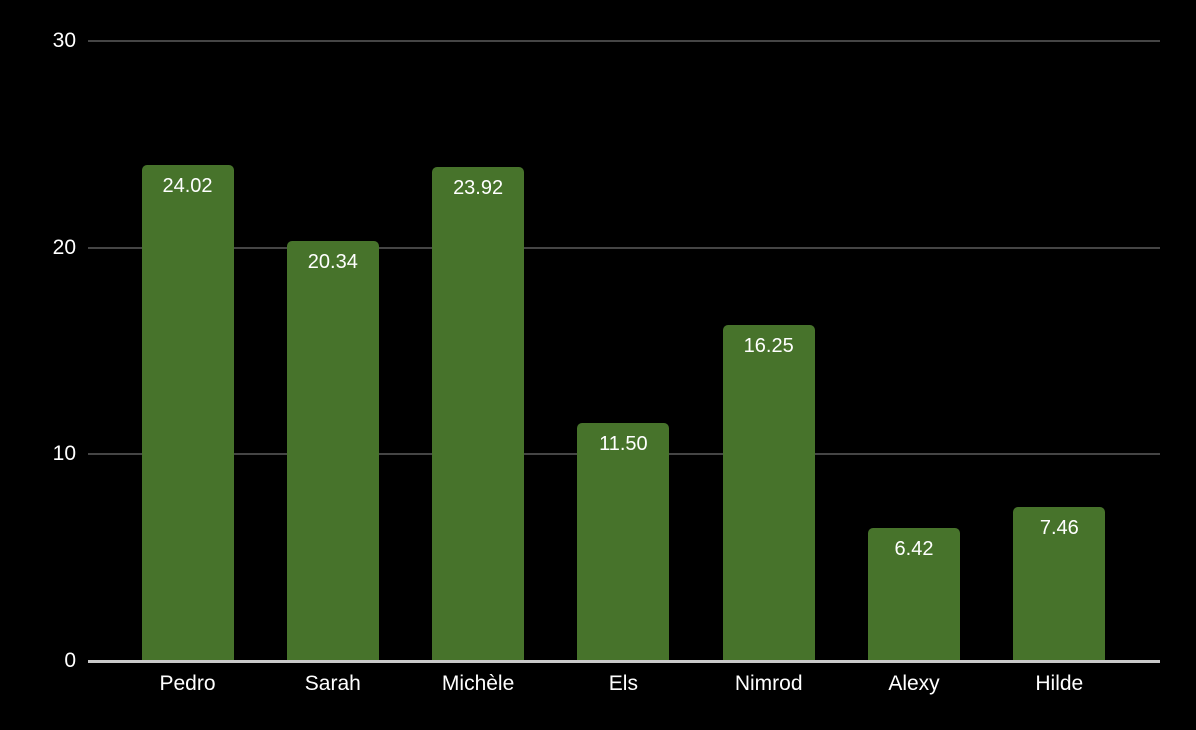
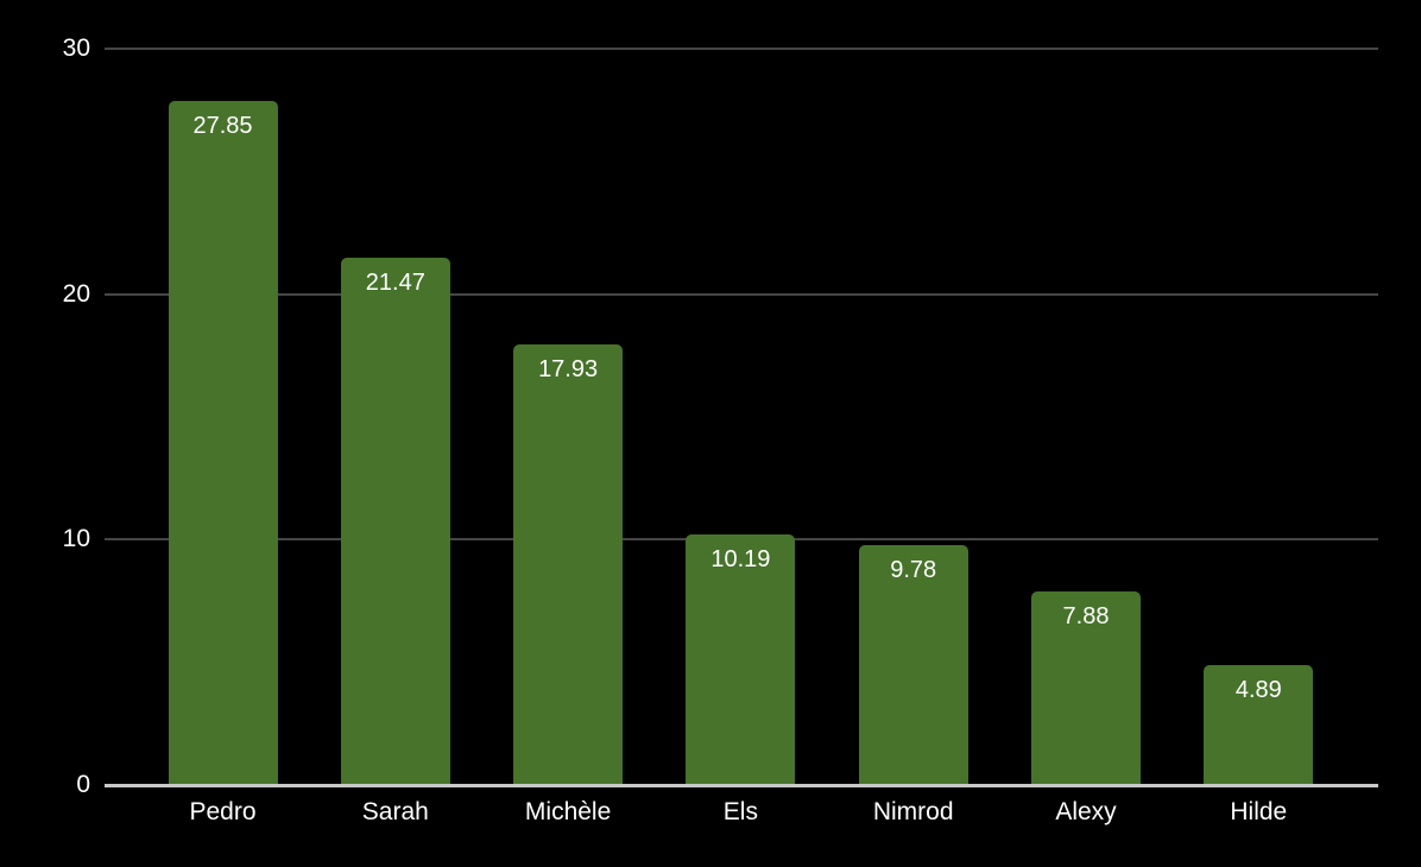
Pedro: 24.02 -> 27.85
Sarah: 20.34 -> 21.47
Michèle: 23.92 -> 17.93
Els: 11.50 -> 10.19
Nimrod: 16.25 -> 9.78
Alexy: 6.42 -> 7.88
Hilde: 7.46 -> 4.89
